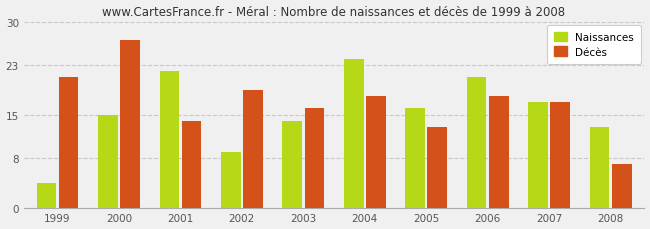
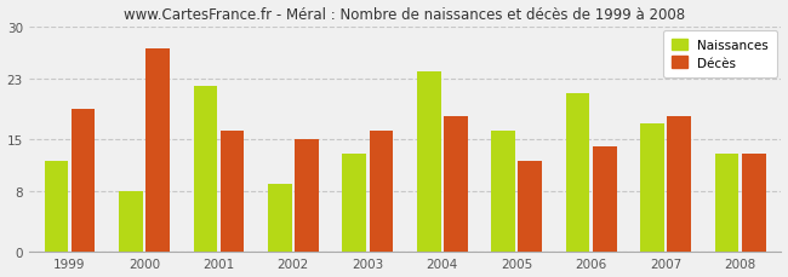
Naissances/1999: 4 -> 12
Décès/1999: 21 -> 19
Naissances/2000: 15 -> 8
Décès/2001: 14 -> 16
Décès/2002: 19 -> 15
Naissances/2003: 14 -> 13
Décès/2005: 13 -> 12
Décès/2006: 18 -> 14
Décès/2007: 17 -> 18
Décès/2008: 7 -> 13
